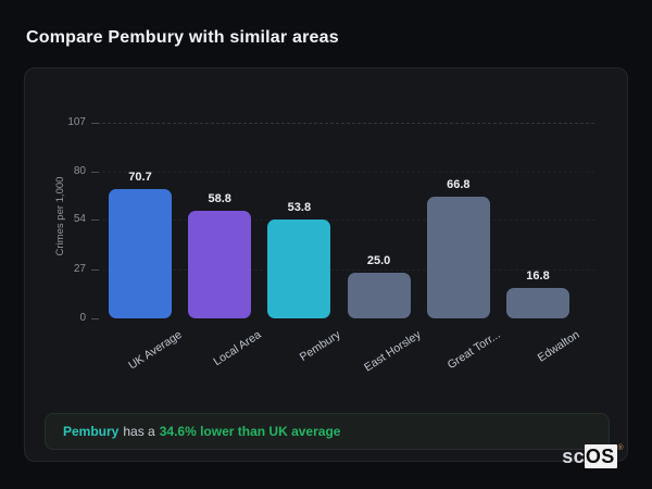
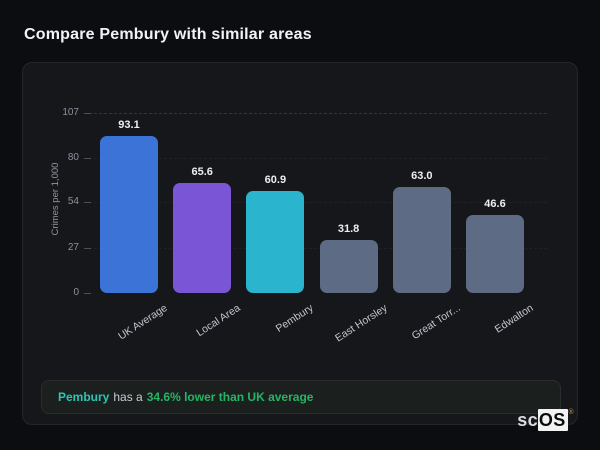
UK Average: 70.7 -> 93.1
Local Area: 58.8 -> 65.6
Pembury: 53.8 -> 60.9
East Horsley: 25.0 -> 31.8
Great Torr...: 66.8 -> 63.0
Edwalton: 16.8 -> 46.6
